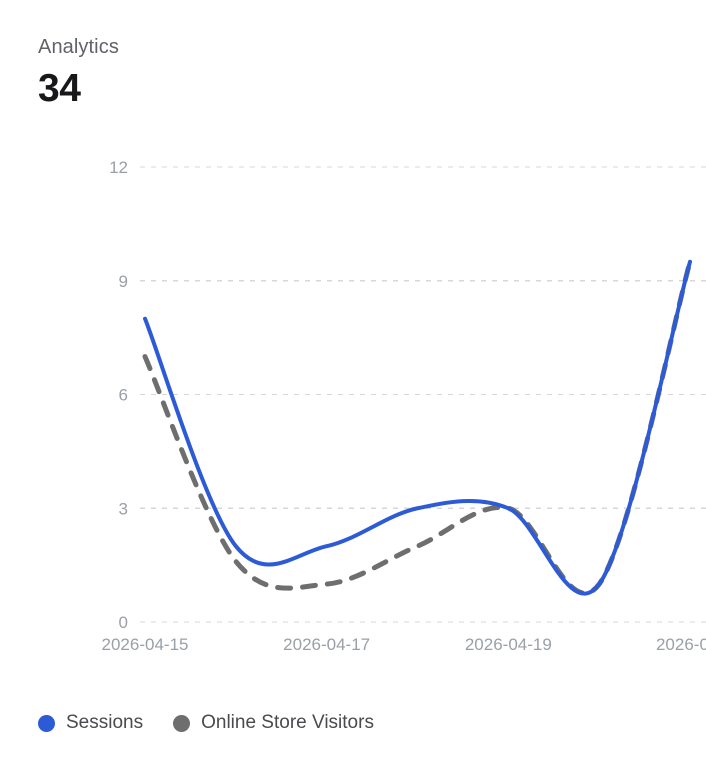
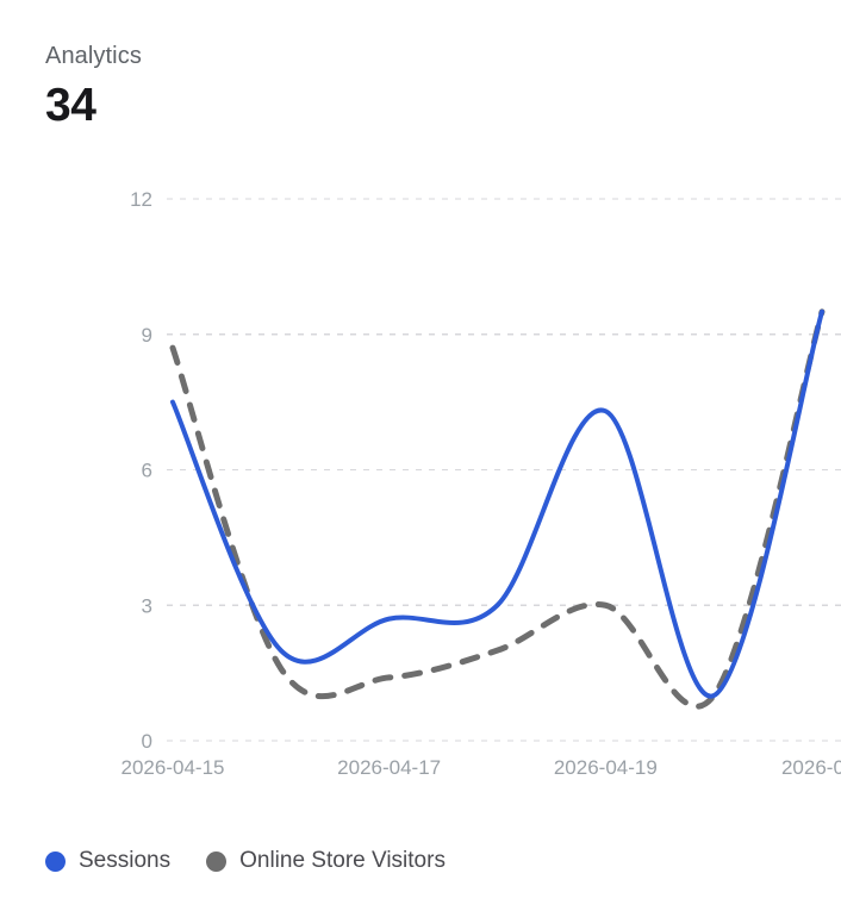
Sessions/2026-04-15: 8.0 -> 7.5
Online Store Visitors/2026-04-15: 7.0 -> 8.7
Sessions/2026-04-17: 2.0 -> 2.7
Online Store Visitors/2026-04-17: 1.0 -> 1.4
Sessions/2026-04-19: 3.0 -> 7.3
